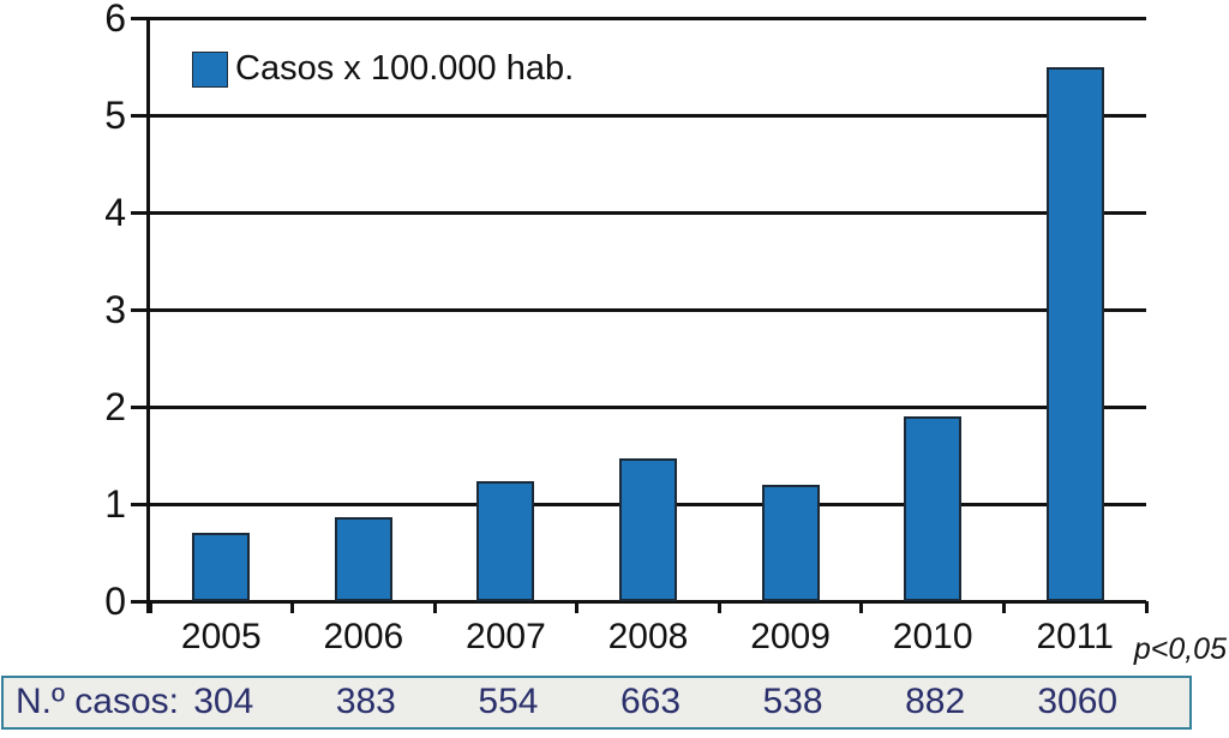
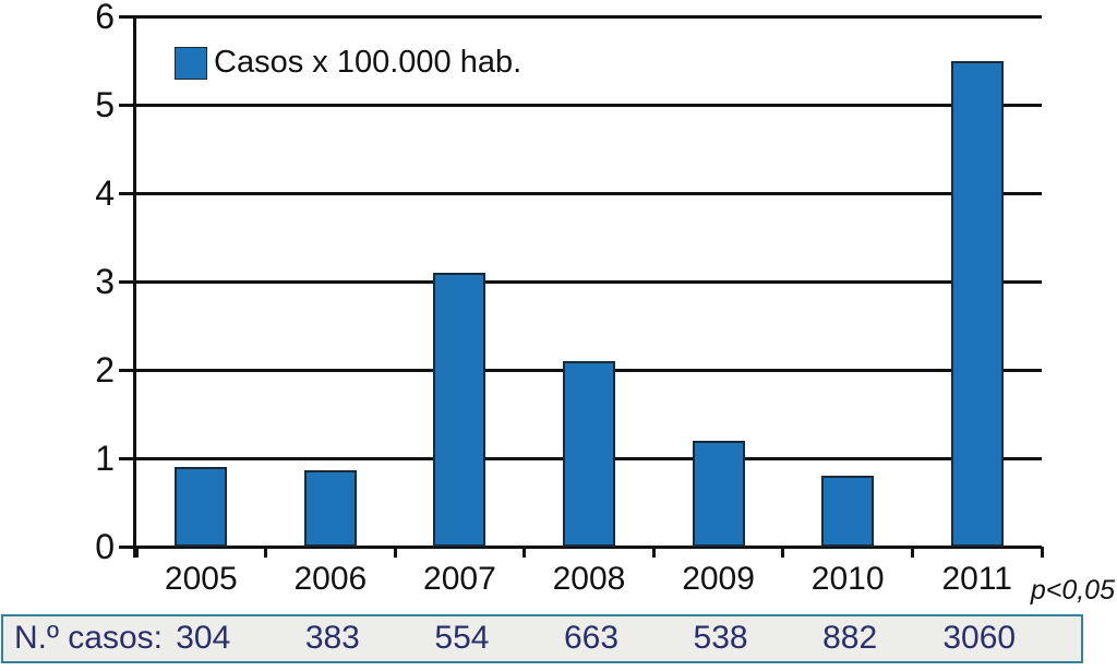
2005: 0.7 -> 0.9
2007: 1.2 -> 3.1
2008: 1.5 -> 2.1
2010: 1.9 -> 0.8
